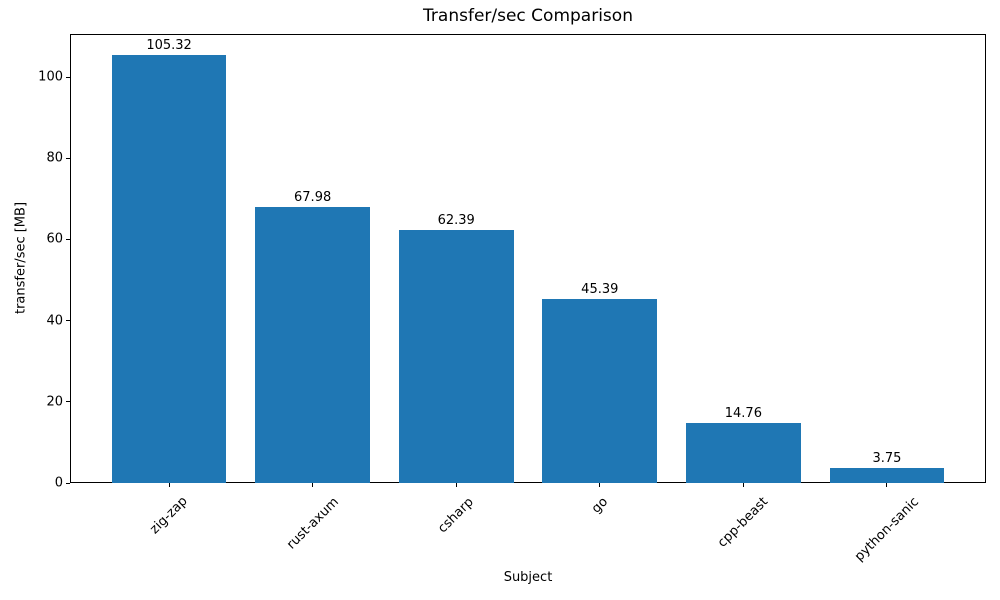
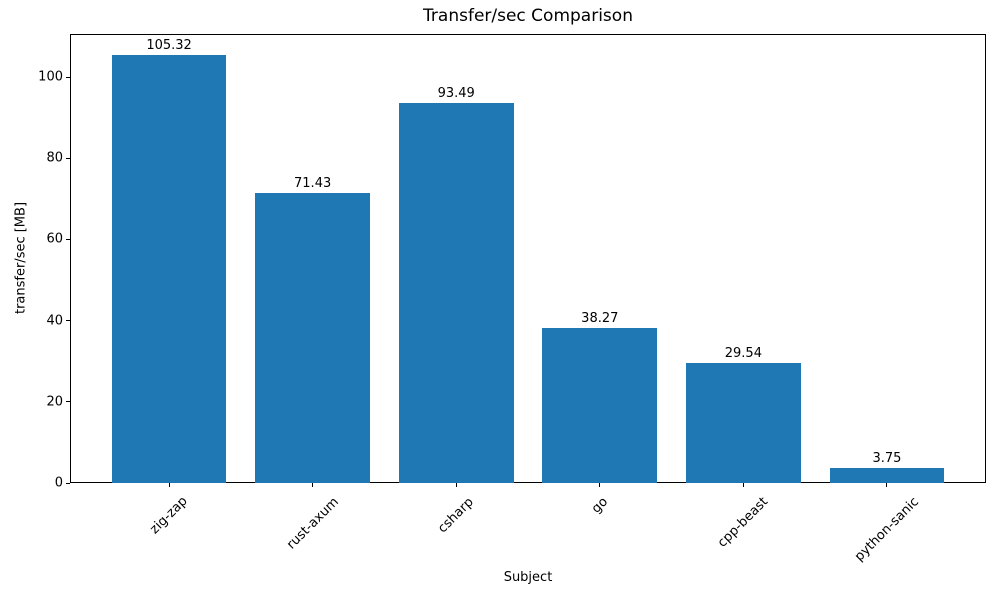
rust-axum: 67.98 -> 71.43
csharp: 62.39 -> 93.49
go: 45.39 -> 38.27
cpp-beast: 14.76 -> 29.54
